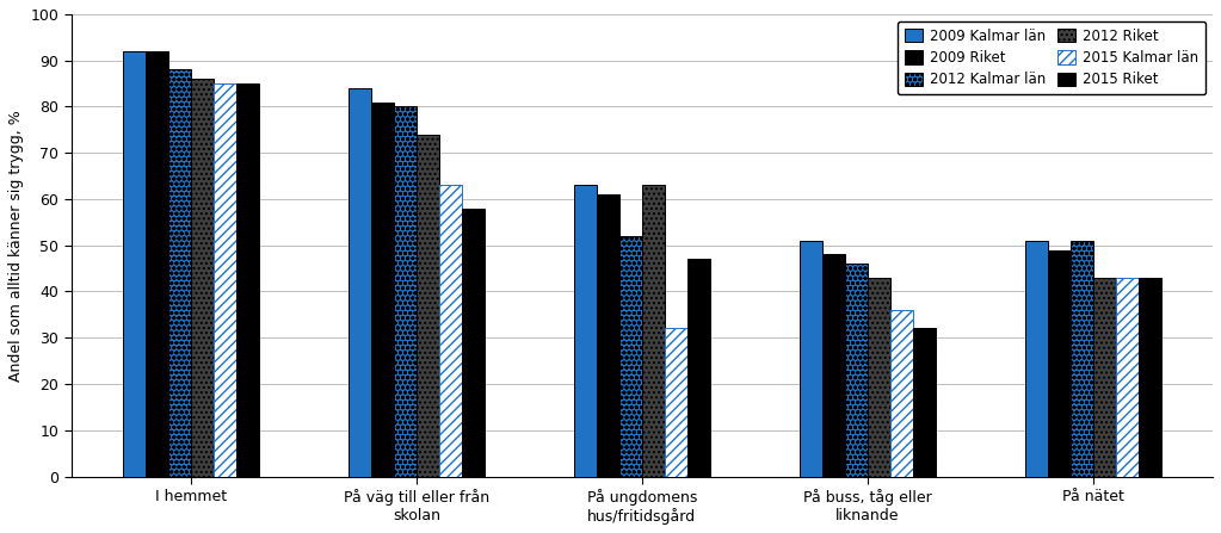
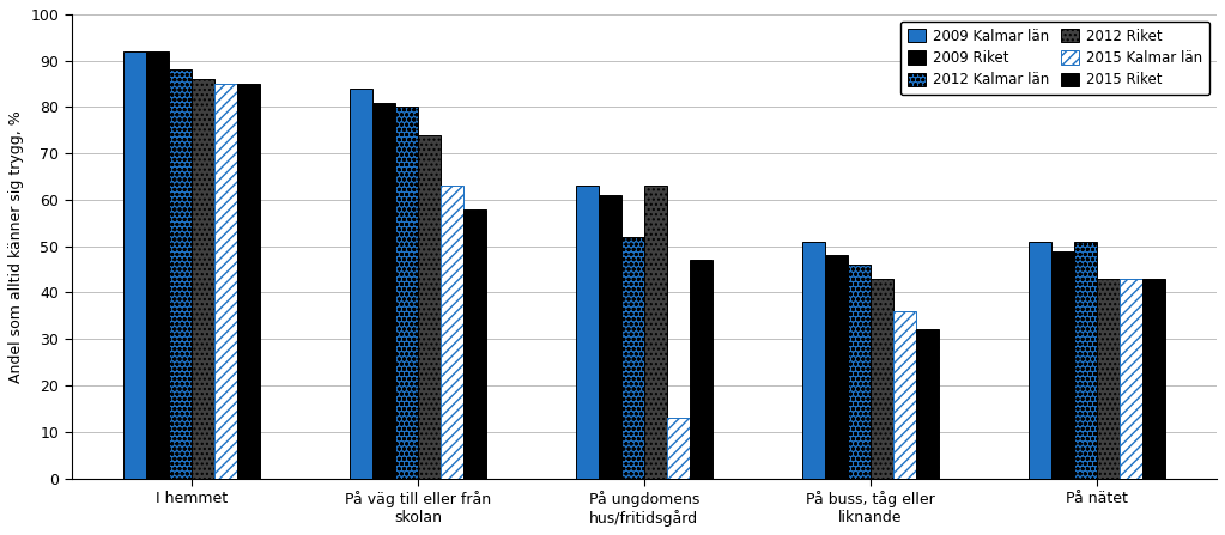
2015 Kalmar län/På ungdomens hus/fritidsgård: 32 -> 13
